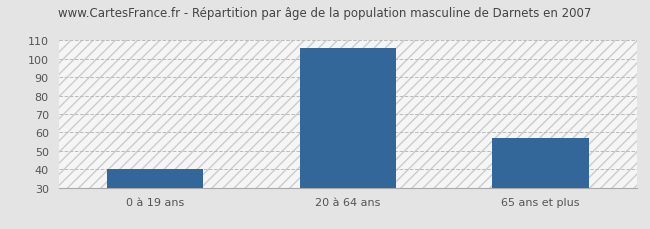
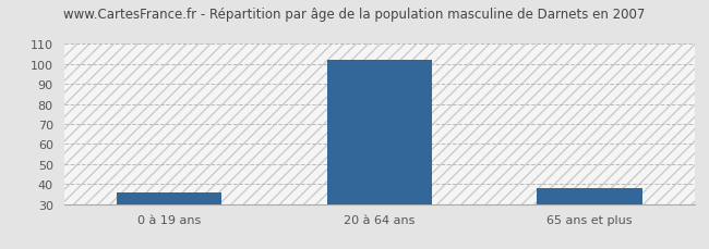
0 à 19 ans: 40 -> 36
20 à 64 ans: 106 -> 102
65 ans et plus: 57 -> 38
